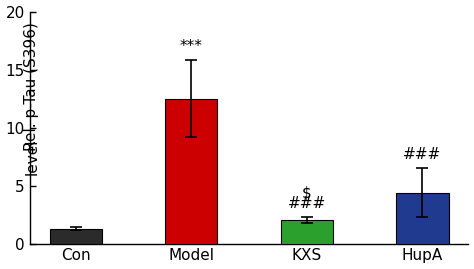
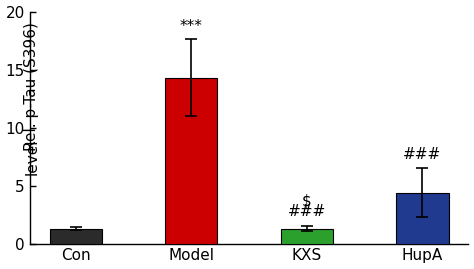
Model: 12.5 -> 14.3
KXS: 2.0 -> 1.3
